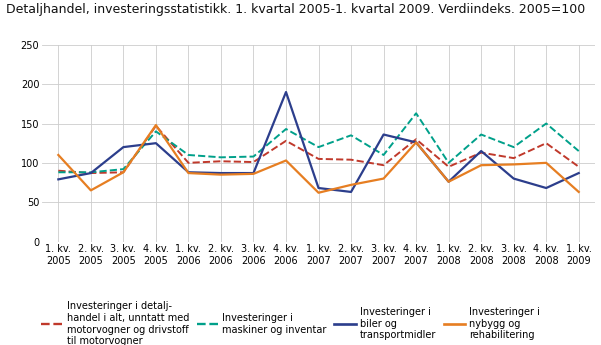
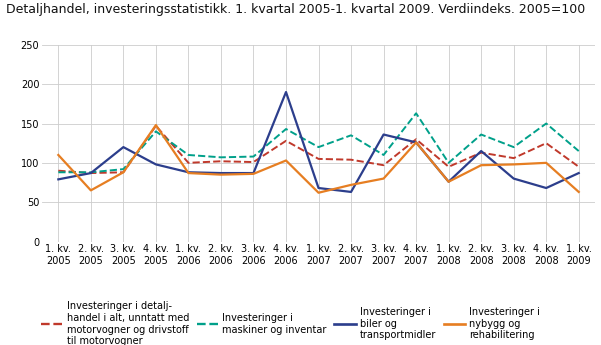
Investeringer i biler og transportmidler/4. kv. 2005: 125 -> 98
